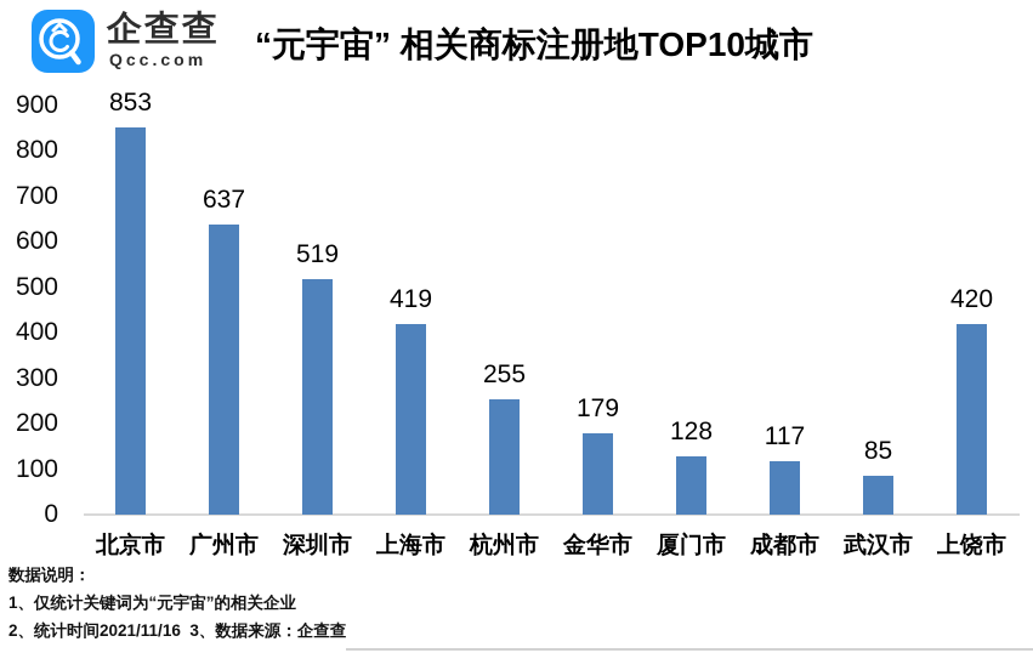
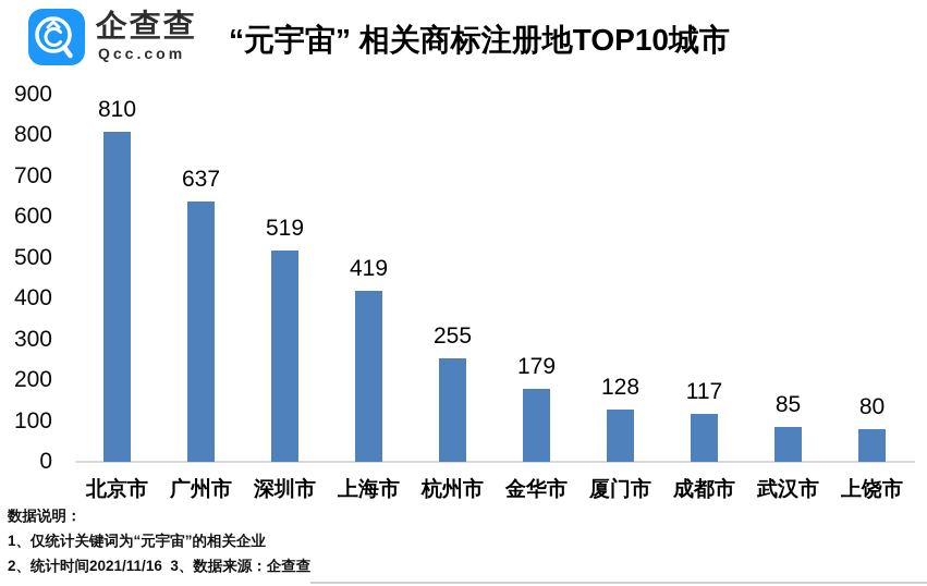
北京市: 853 -> 810
上饶市: 420 -> 80
